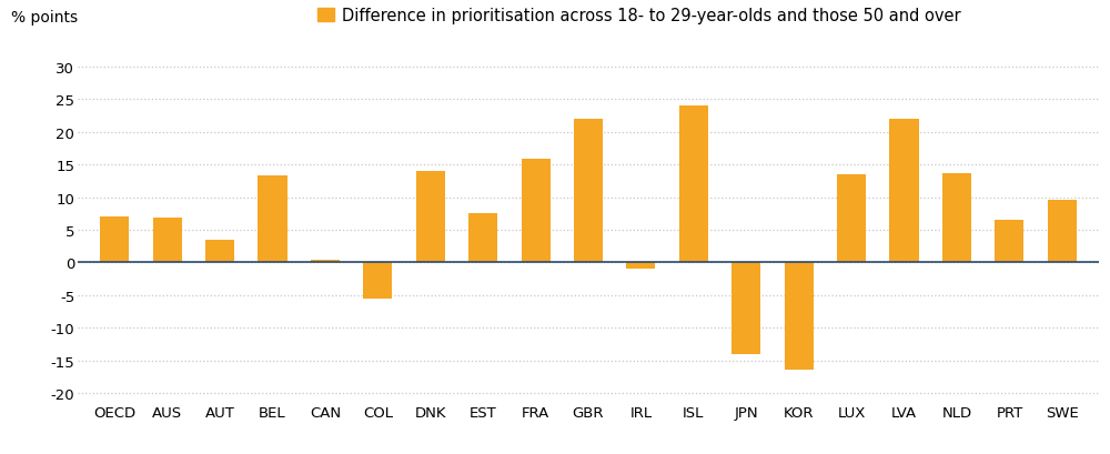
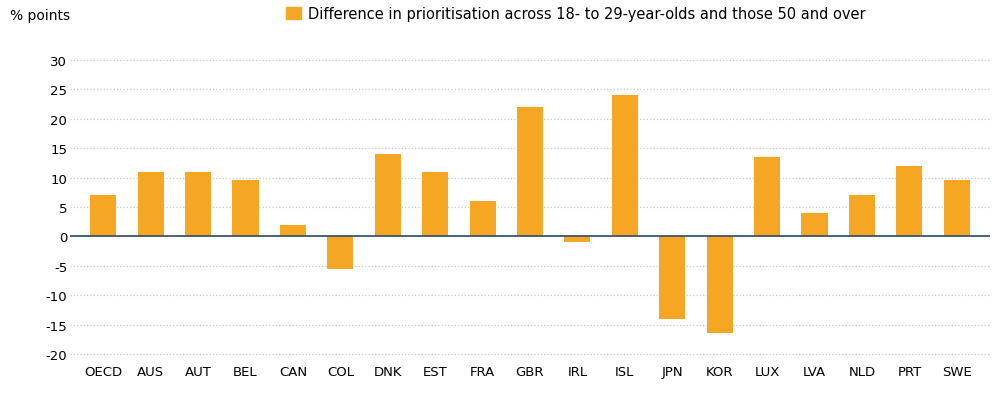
AUS: 6.8 -> 11.0
AUT: 3.4 -> 11.0
BEL: 13.4 -> 9.5
CAN: 0.4 -> 2.0
EST: 7.6 -> 11.0
FRA: 15.8 -> 6.0
LVA: 22.0 -> 4.0
NLD: 13.6 -> 7.0
PRT: 6.6 -> 12.0
